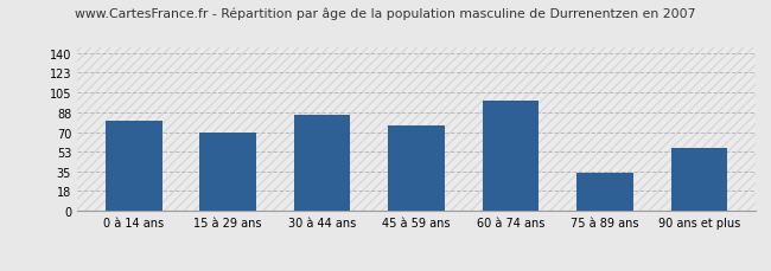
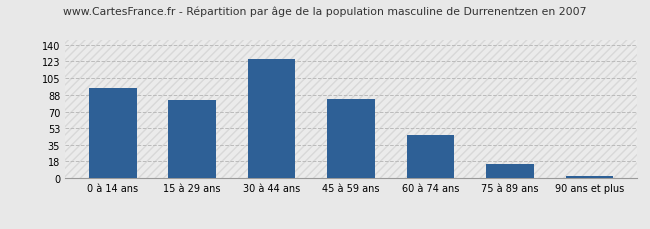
0 à 14 ans: 80 -> 95
15 à 29 ans: 70 -> 82
30 à 44 ans: 86 -> 125
45 à 59 ans: 76 -> 83
60 à 74 ans: 98 -> 46
75 à 89 ans: 34 -> 15
90 ans et plus: 56 -> 3
